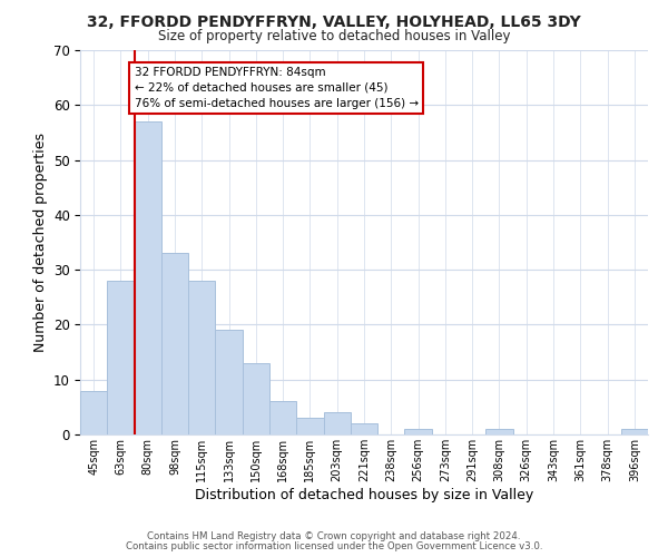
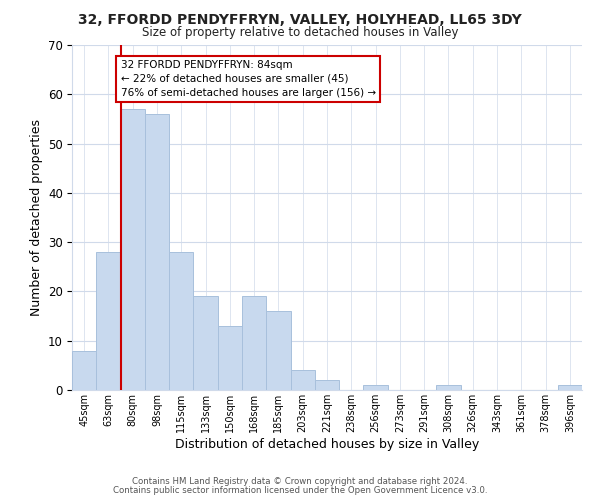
98sqm: 33 -> 56
168sqm: 6 -> 19
185sqm: 3 -> 16
